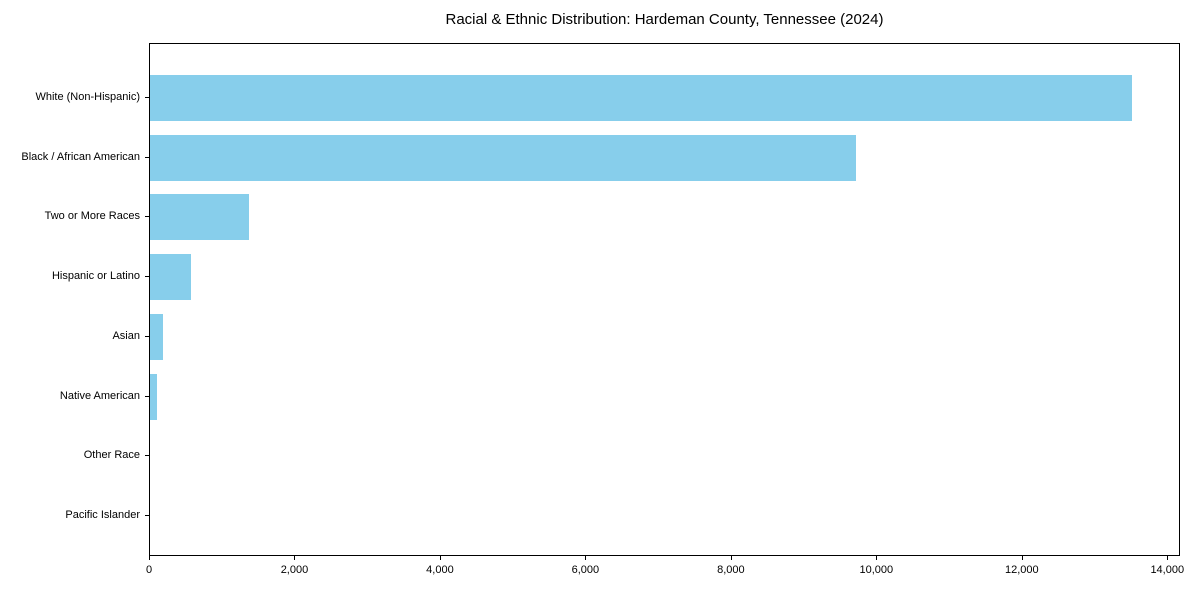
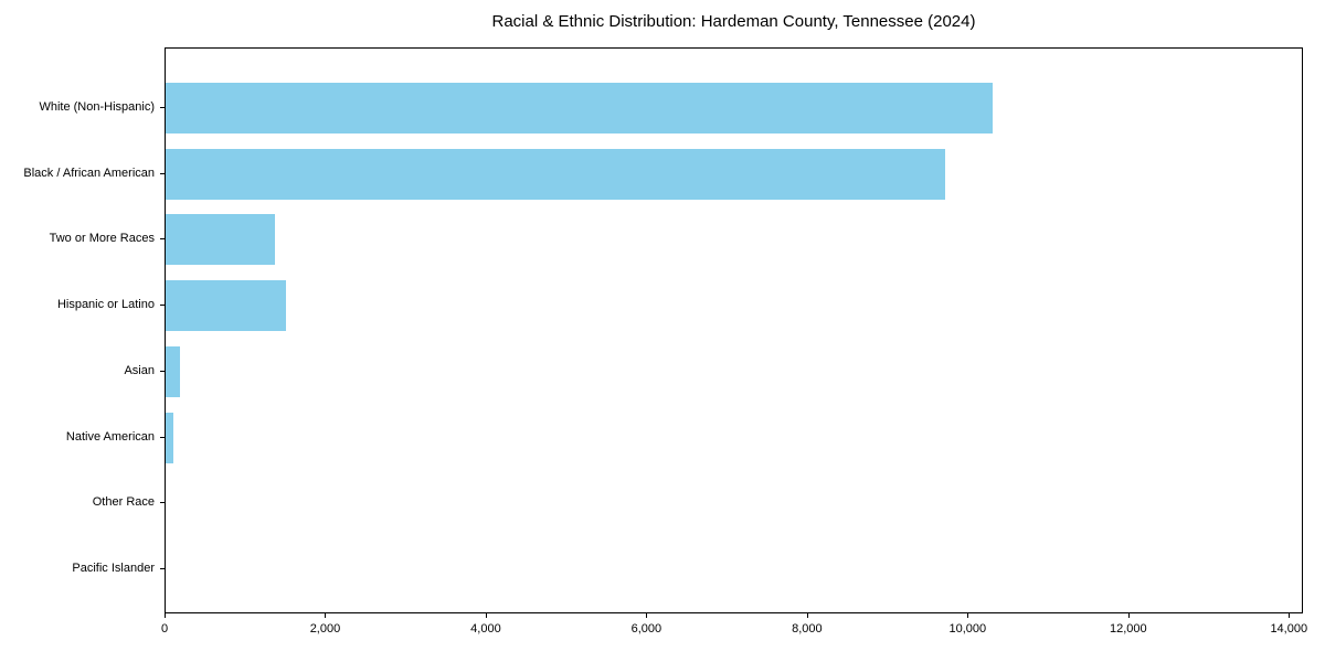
White (Non-Hispanic): 13500 -> 10300
Hispanic or Latino: 600 -> 1500
